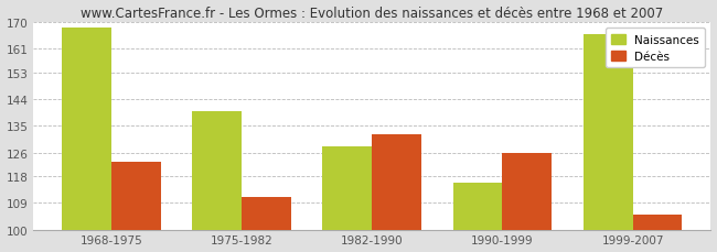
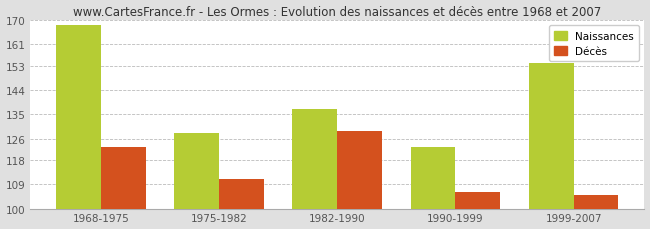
Naissances/1975-1982: 140 -> 128
Naissances/1982-1990: 128 -> 137
Décès/1982-1990: 132 -> 129
Naissances/1990-1999: 116 -> 123
Décès/1990-1999: 126 -> 106
Naissances/1999-2007: 166 -> 154
